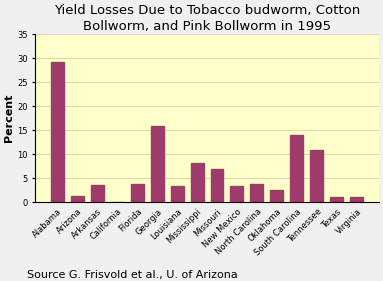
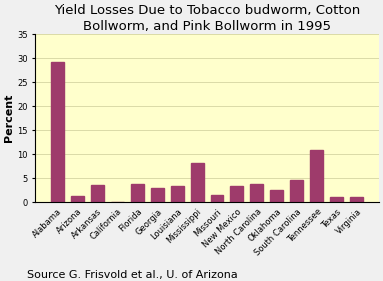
Georgia: 16.0 -> 3.0
Missouri: 7.0 -> 1.5
South Carolina: 14.0 -> 4.7
